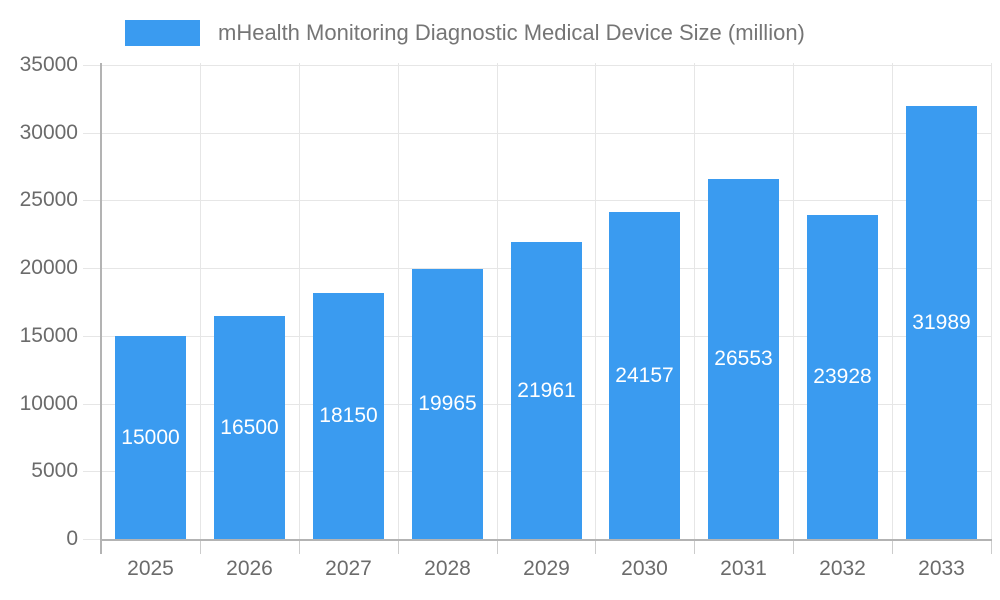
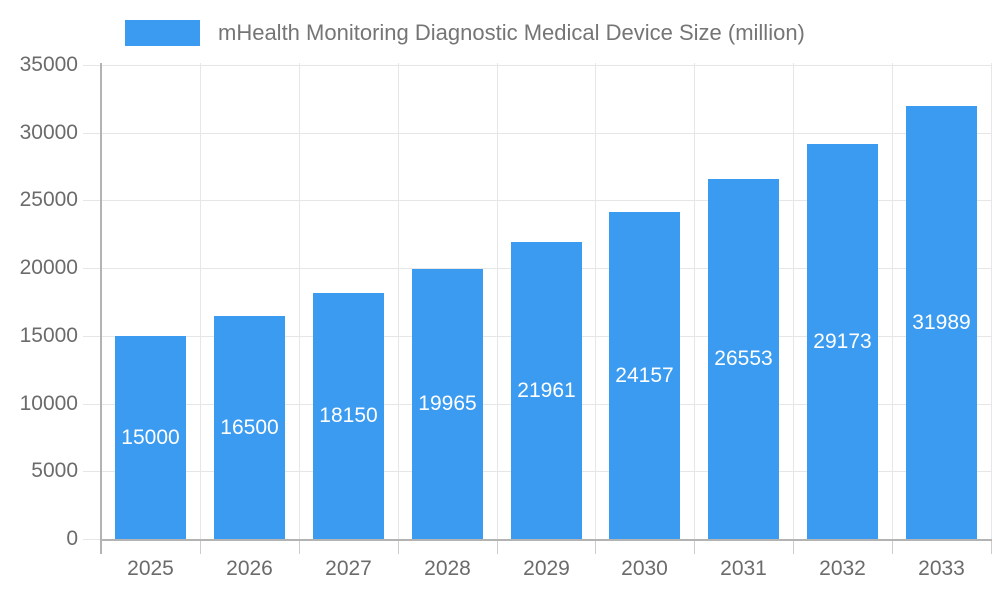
2032: 23928 -> 29173
